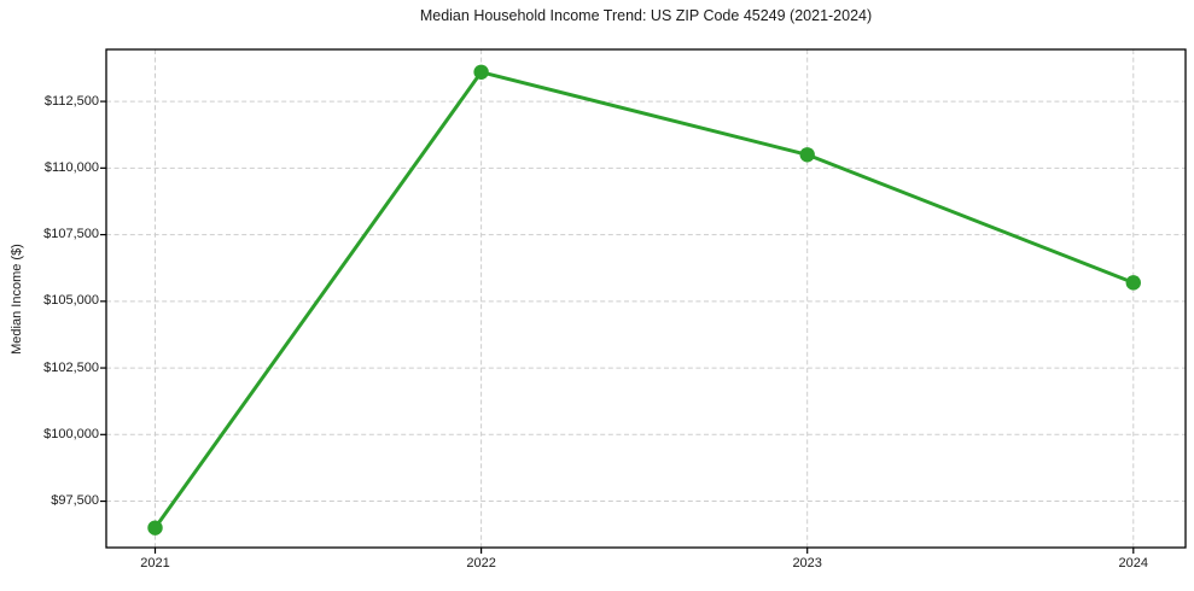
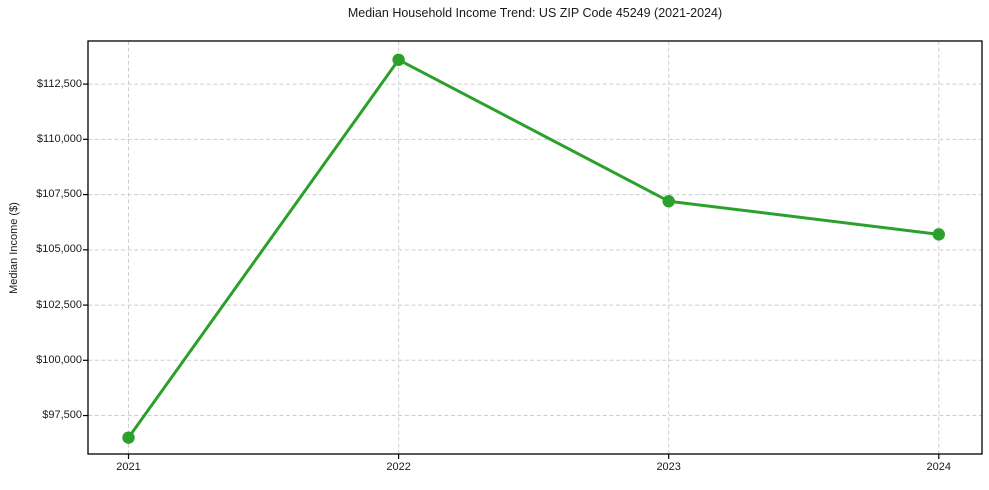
2023: $110500 -> $107200
